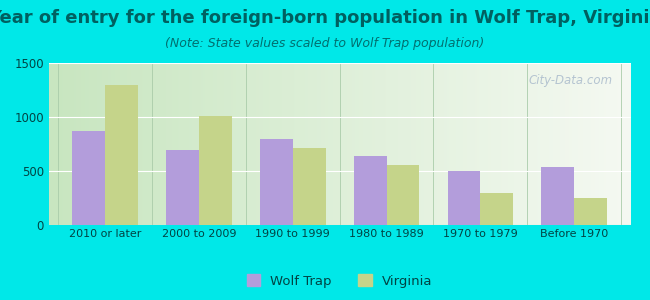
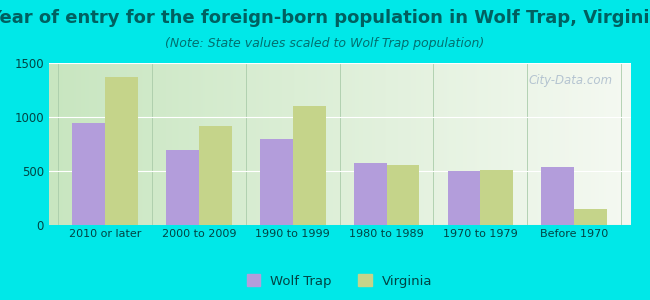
Wolf Trap/2010 or later: 870 -> 940
Virginia/2010 or later: 1300 -> 1370
Virginia/2000 to 2009: 1000 -> 920
Virginia/1990 to 1999: 720 -> 1100
Wolf Trap/1980 to 1989: 640 -> 570
Virginia/1970 to 1979: 300 -> 510
Virginia/Before 1970: 250 -> 150
